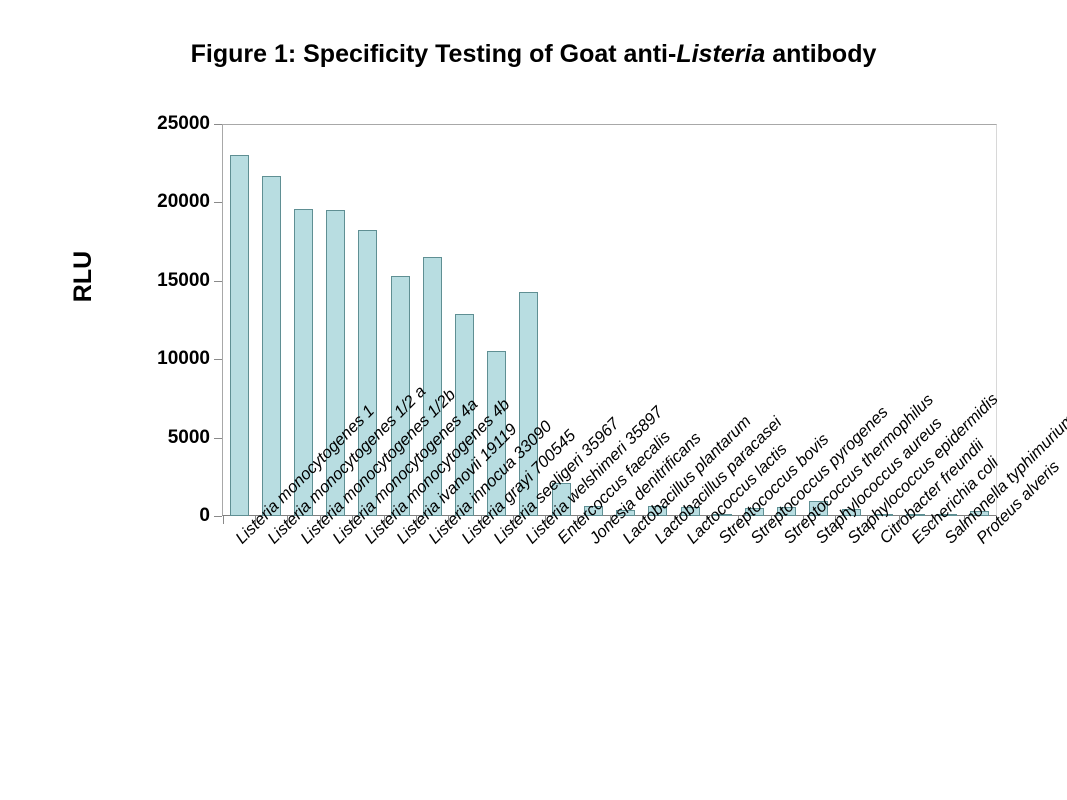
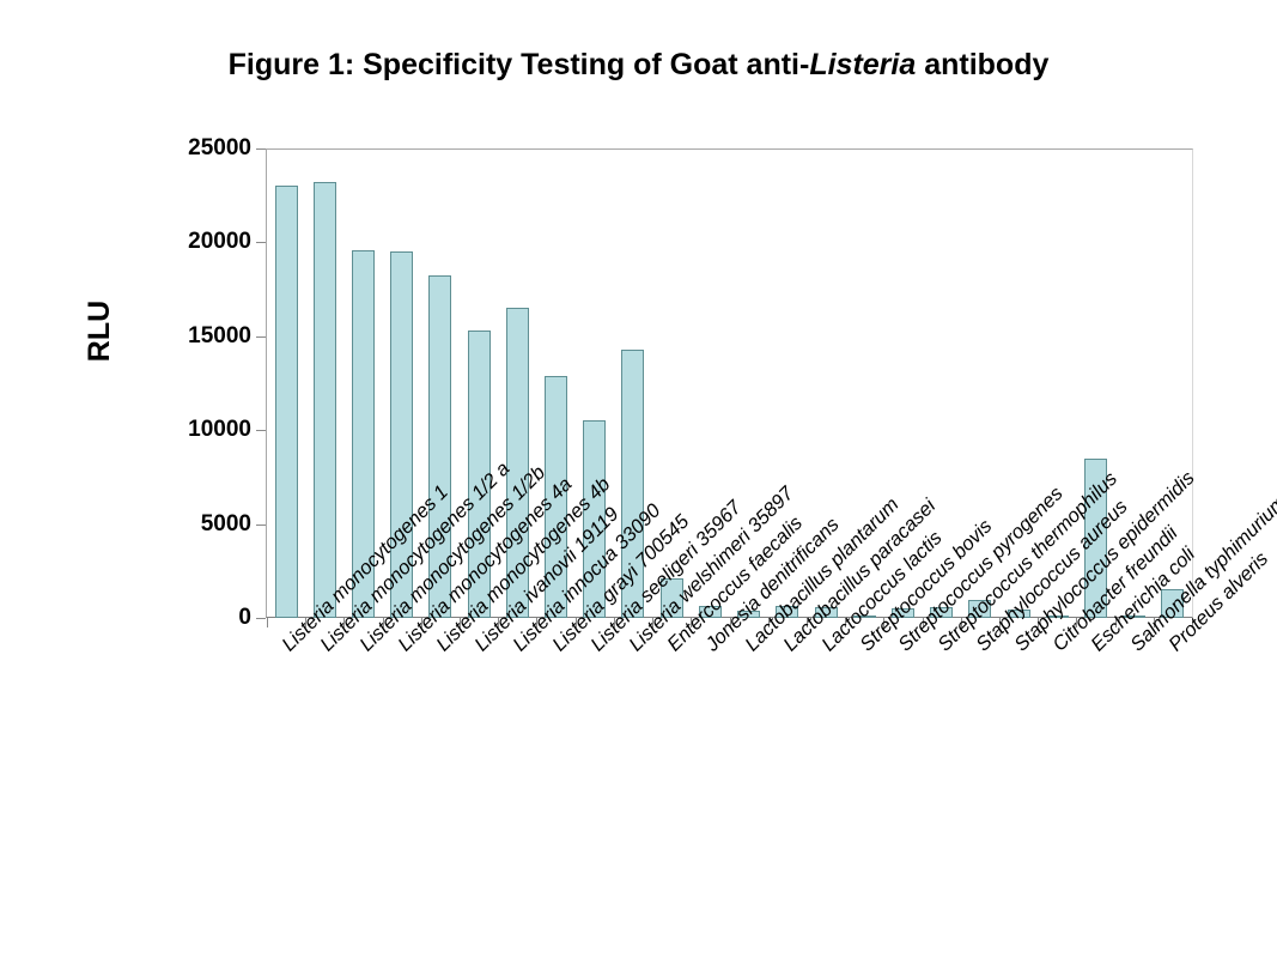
Listeria monocytogenes 1/2 a: 21700 -> 23200
Escherichia coli: 200 -> 8500
Proteus alveris: 300 -> 1500
